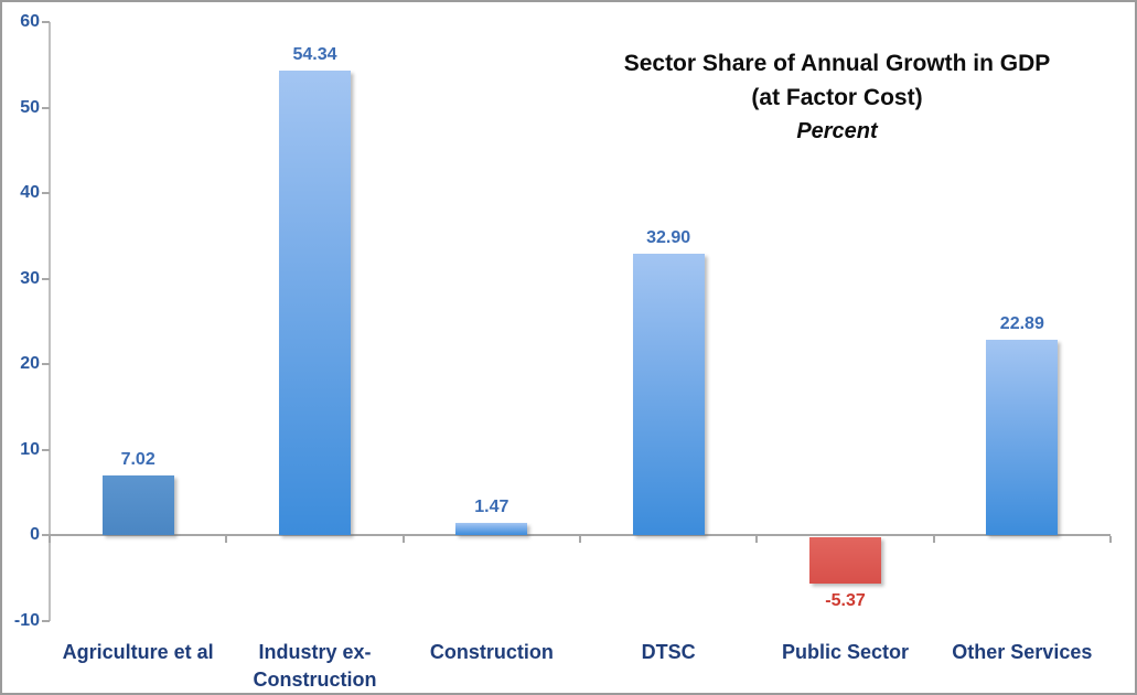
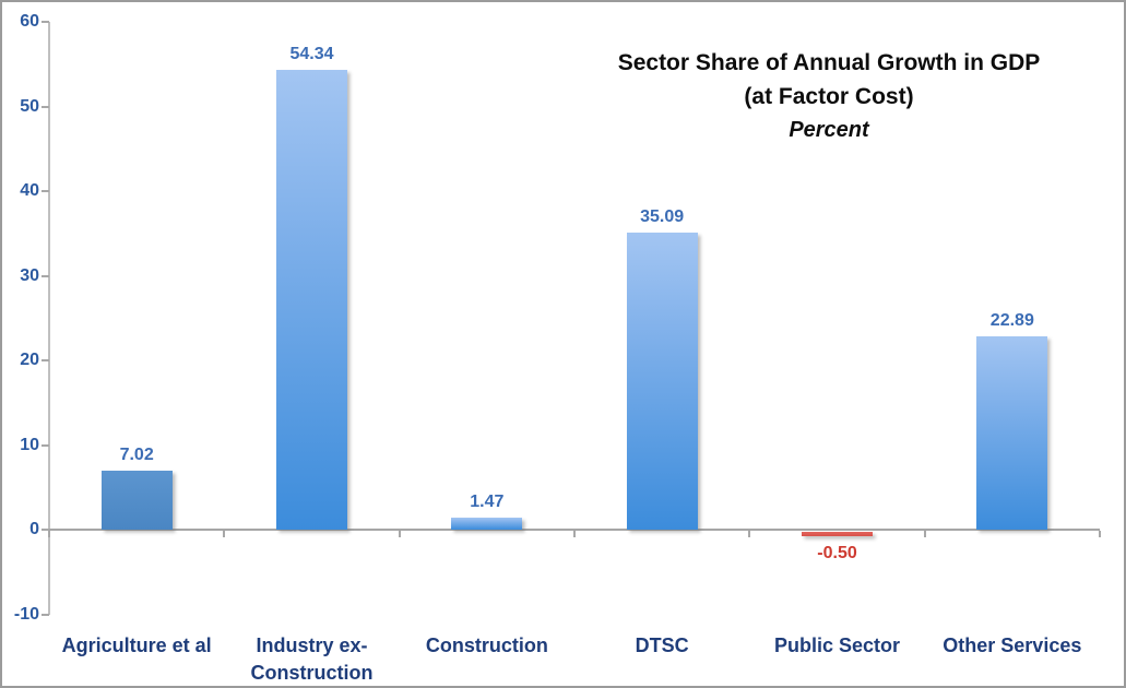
DTSC: 32.90 -> 35.09
Public Sector: -5.37 -> -0.50
